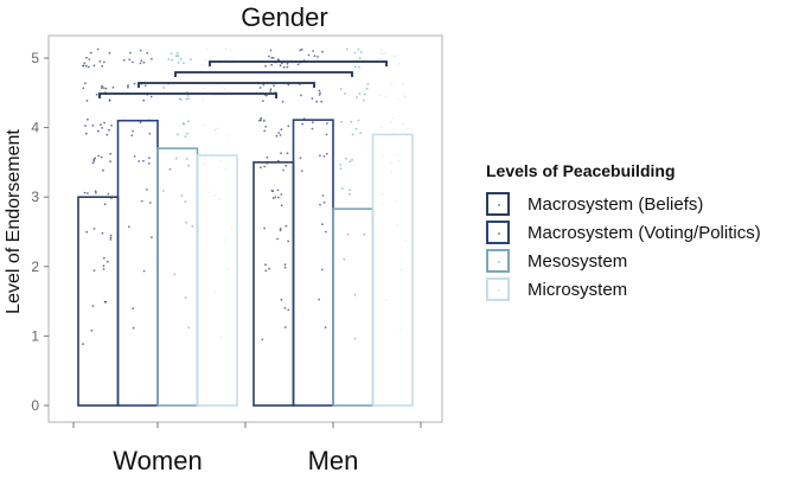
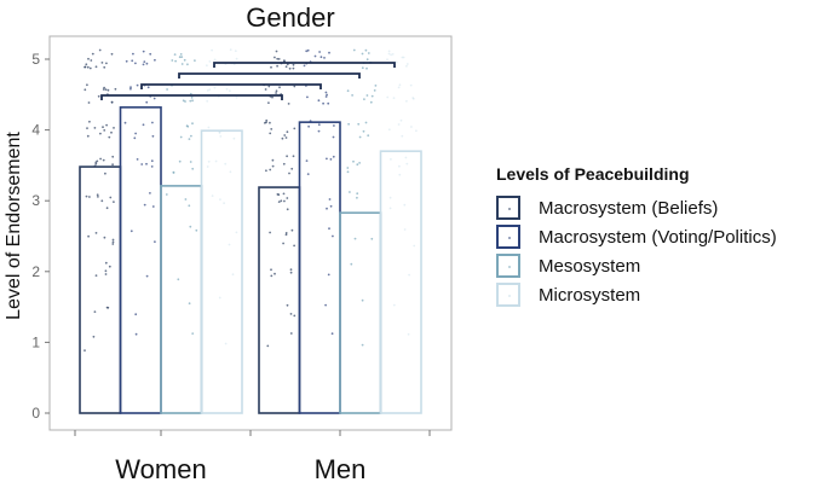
Macrosystem (Beliefs)/Women: 3.0 -> 3.5
Macrosystem (Voting/Politics)/Women: 4.1 -> 4.3
Mesosystem/Women: 3.7 -> 3.2
Microsystem/Women: 3.6 -> 4.0
Macrosystem (Beliefs)/Men: 3.5 -> 3.2
Microsystem/Men: 3.9 -> 3.7
